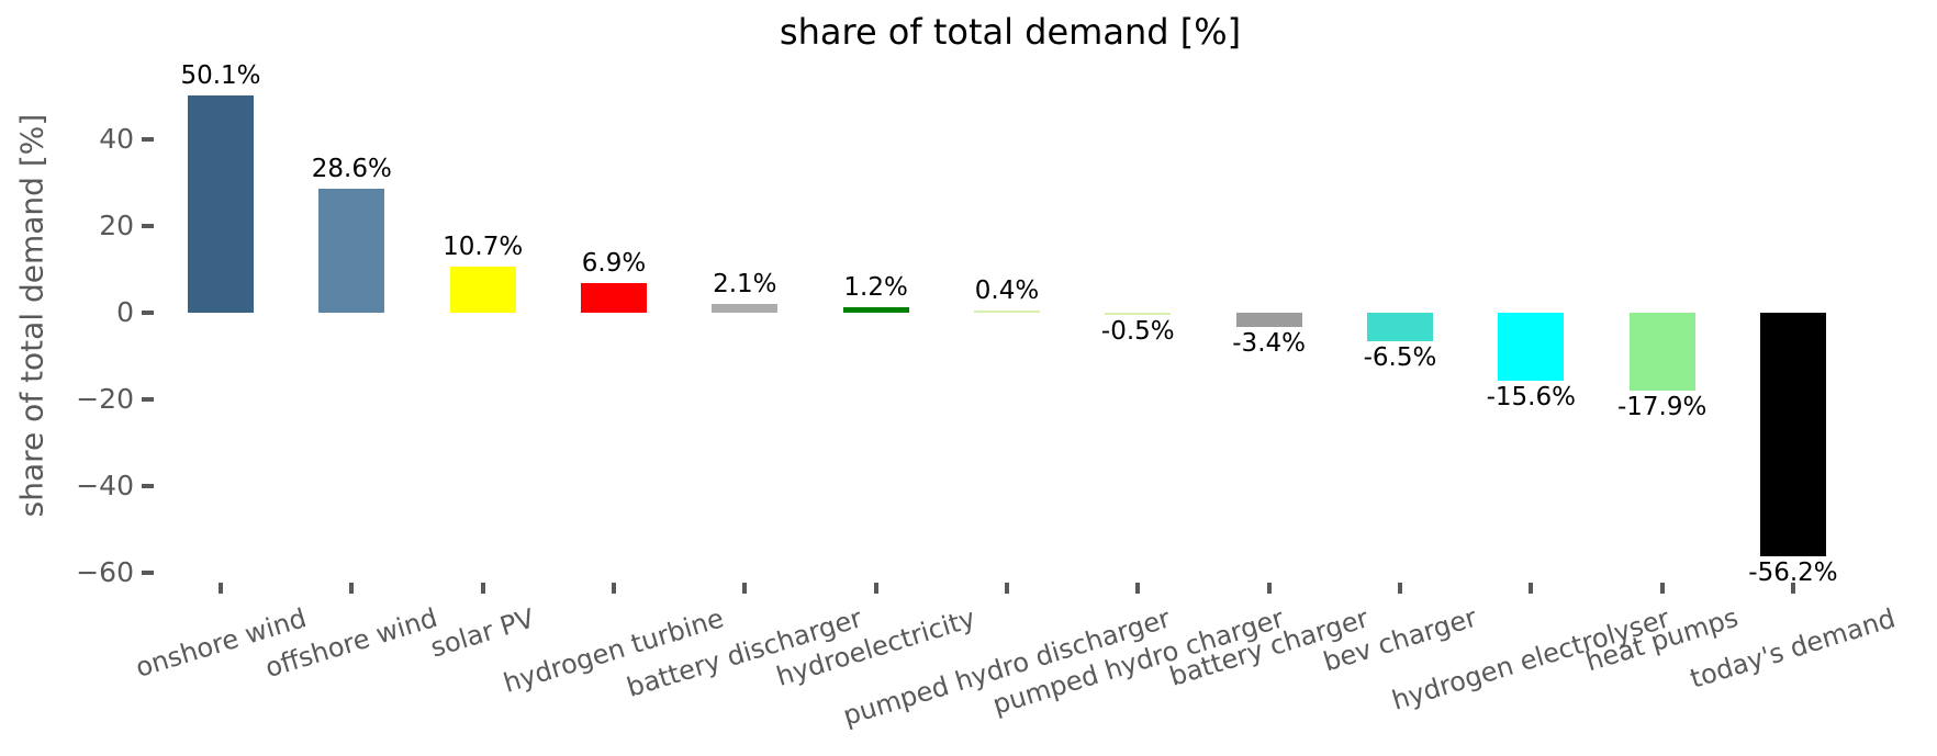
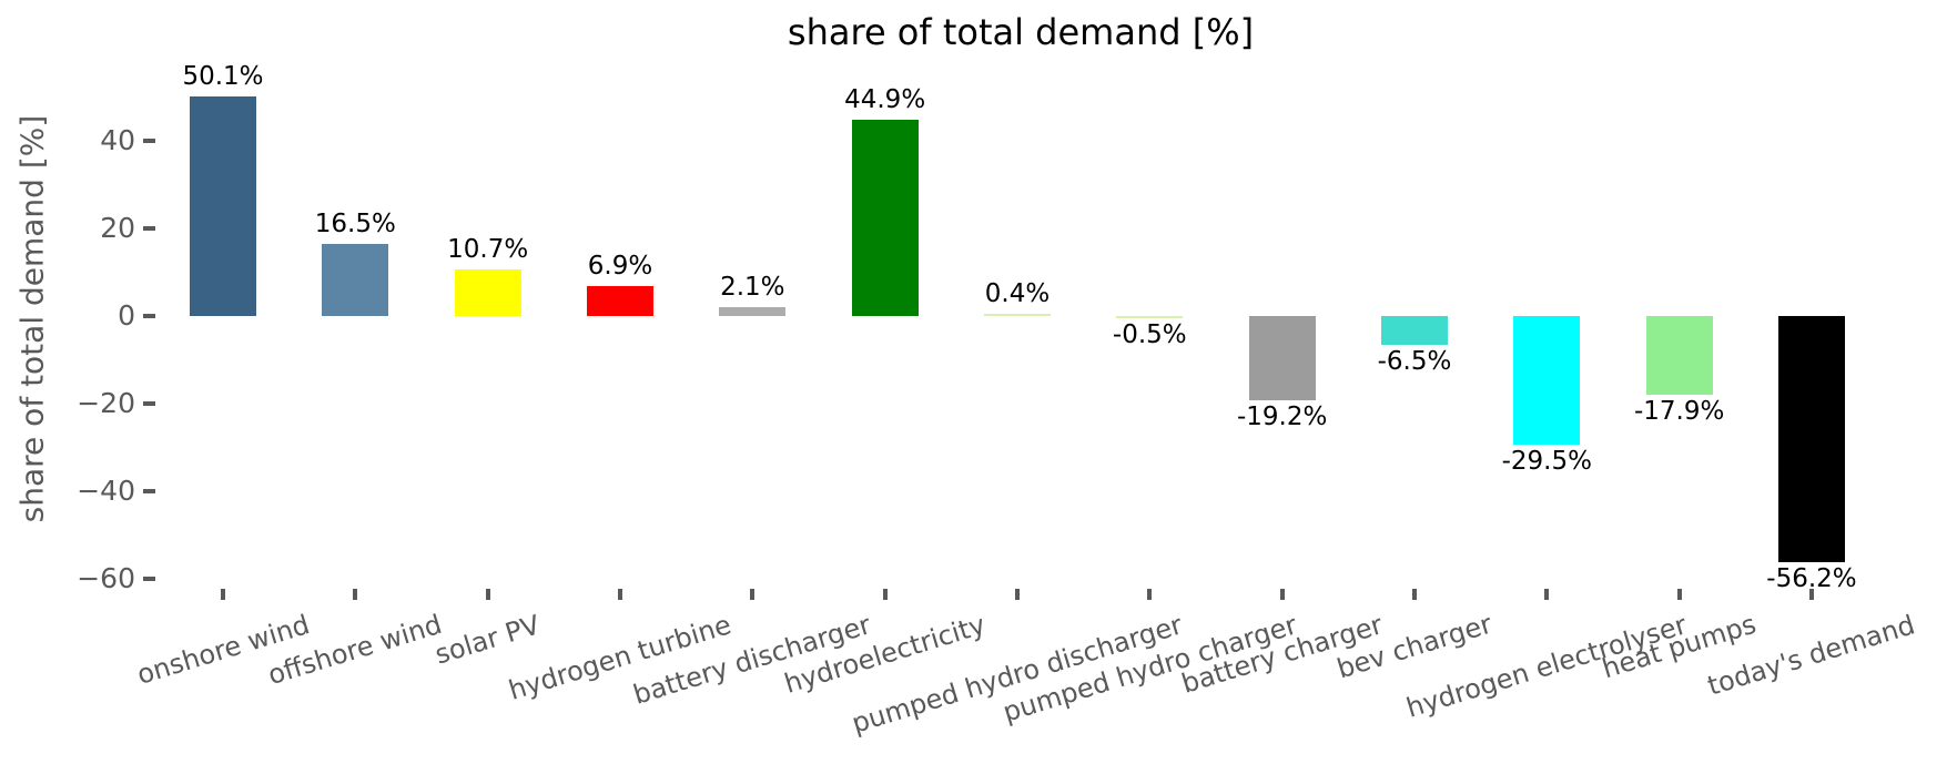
offshore wind: 28.6% -> 16.5%
hydroelectricity: 1.2% -> 44.9%
battery charger: -3.4% -> -19.2%
hydrogen electrolyser: -15.6% -> -29.5%
